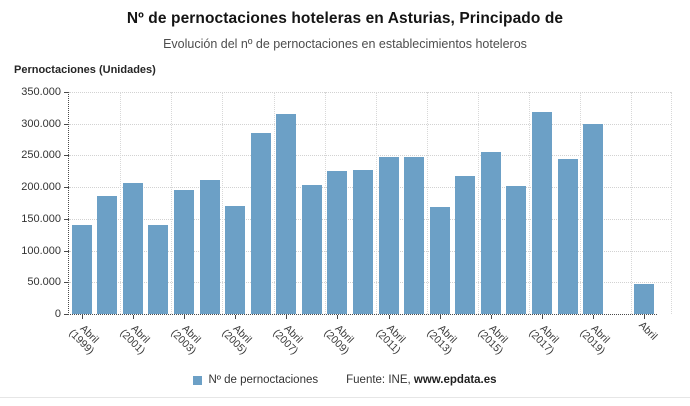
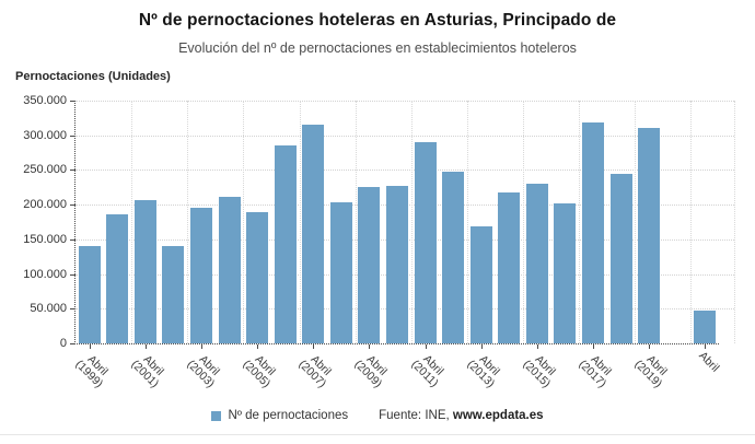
Abril (2005): 170000 -> 190000
Abril (2011): 250000 -> 290000
Abril (2015): 260000 -> 230000
Abril (2019): 300000 -> 310000
